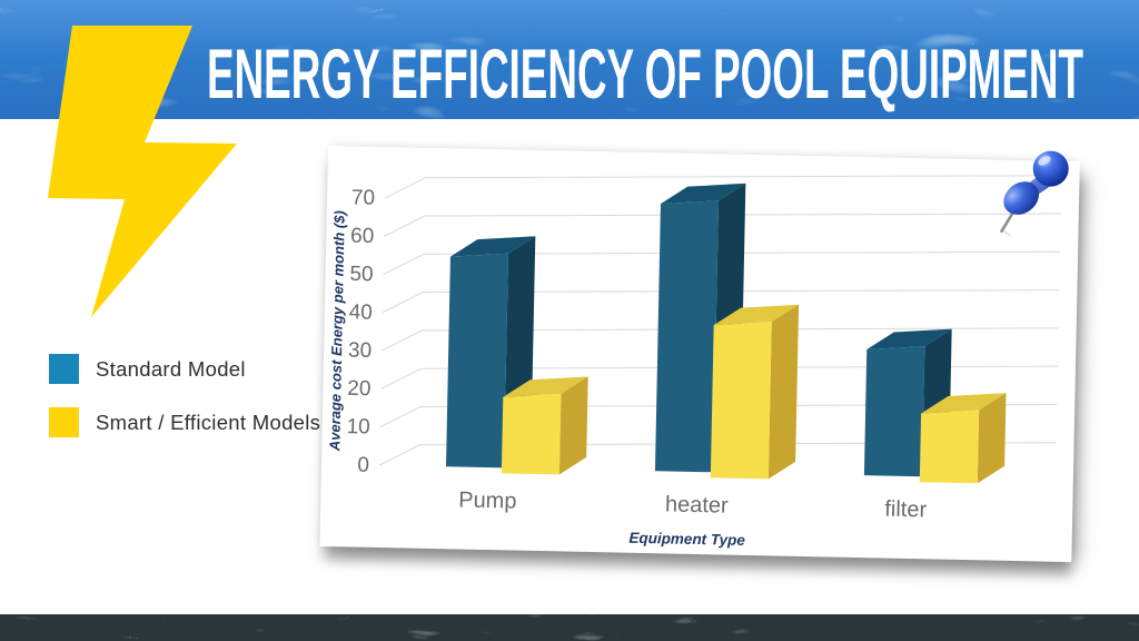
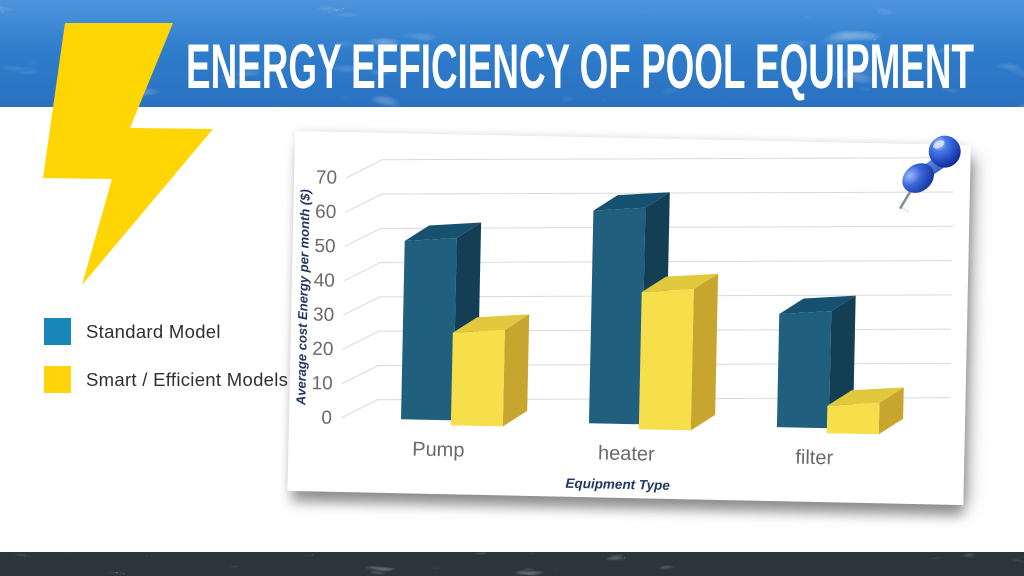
Standard Model/Pump: 55 -> 52
Smart / Efficient Models/Pump: 20 -> 27
Standard Model/heater: 70 -> 62
Smart / Efficient Models/filter: 18 -> 8
